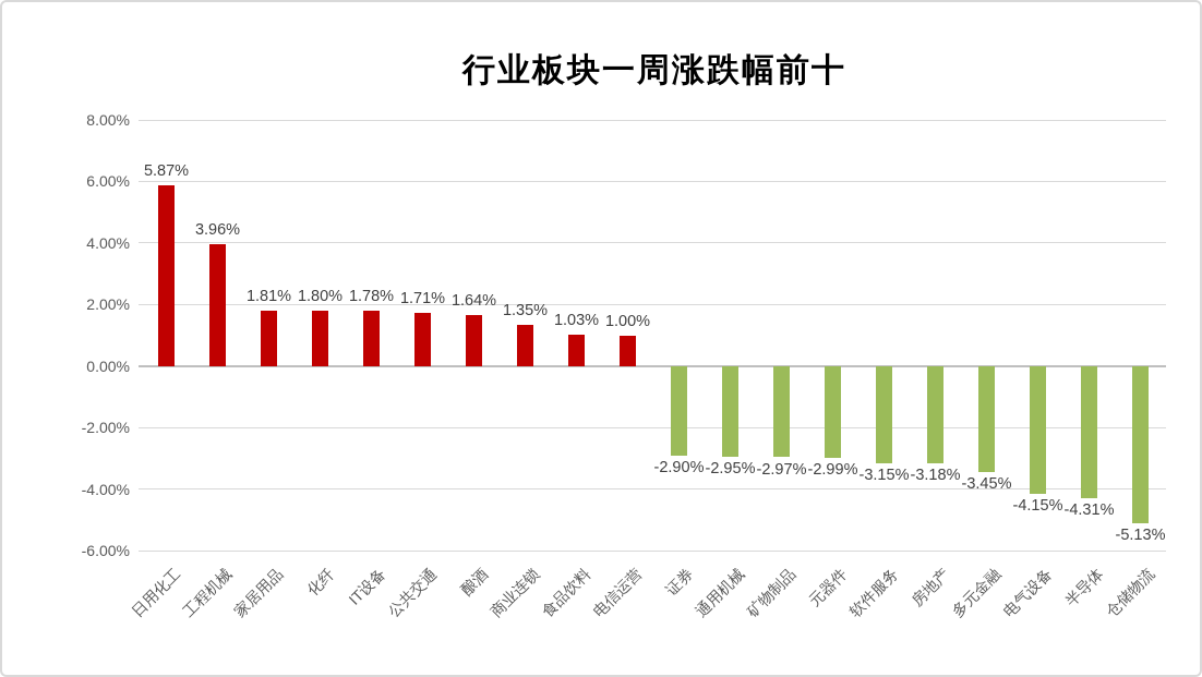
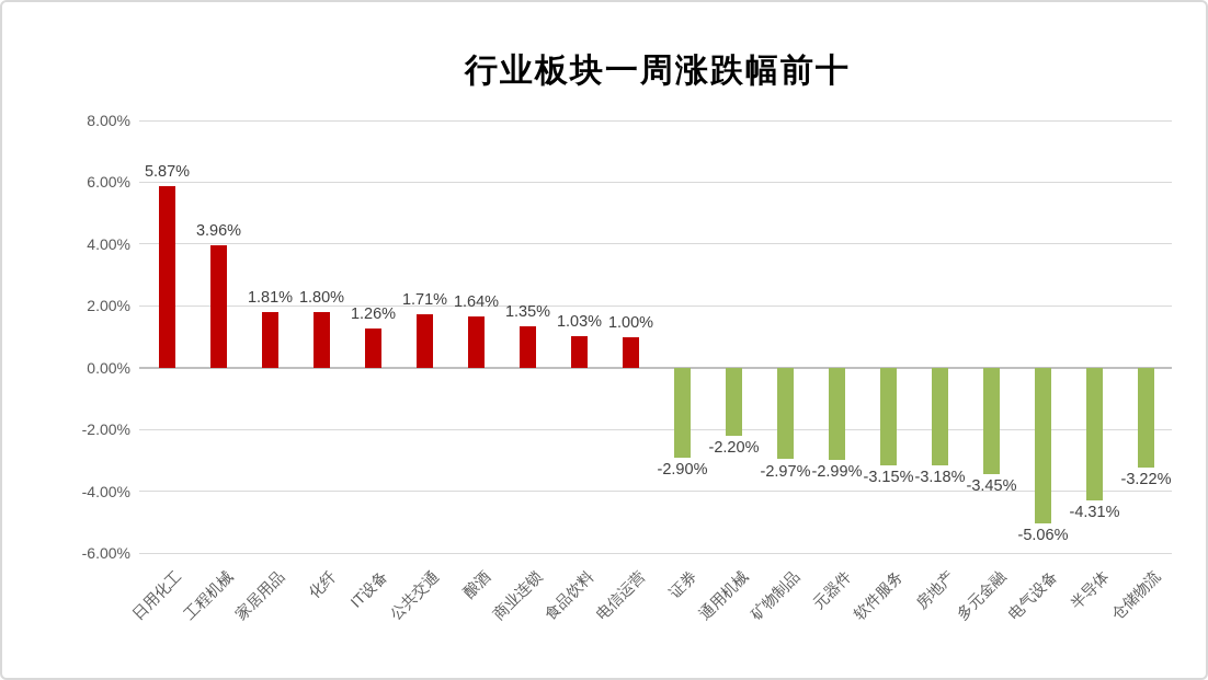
IT设备: 1.78% -> 1.26%
通用机械: -2.95% -> -2.20%
电气设备: -4.15% -> -5.06%
仓储物流: -5.13% -> -3.22%
